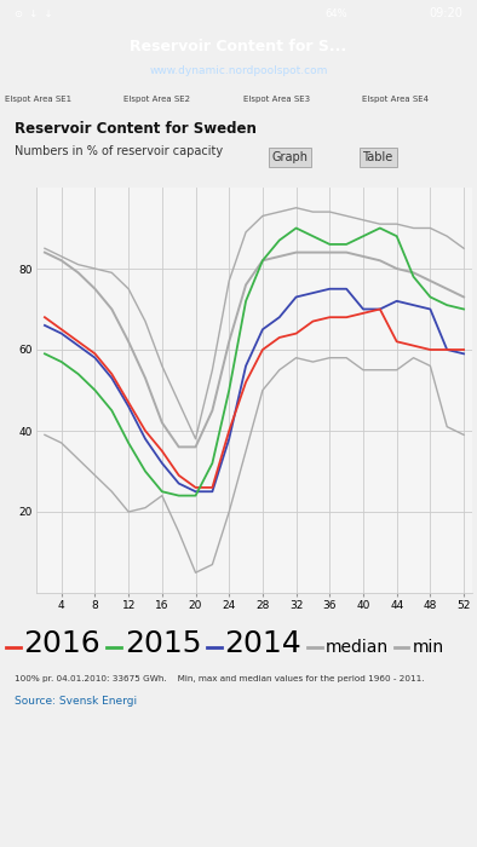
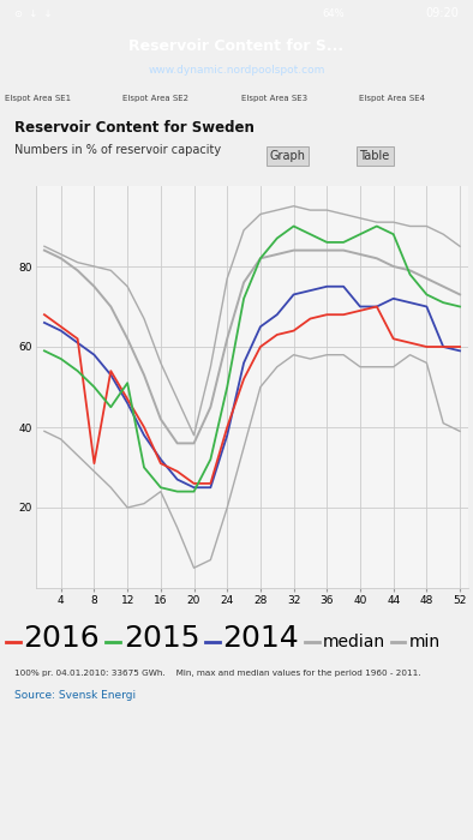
2016/8: 59 -> 31
2015/12: 37 -> 51
2016/16: 35 -> 31
